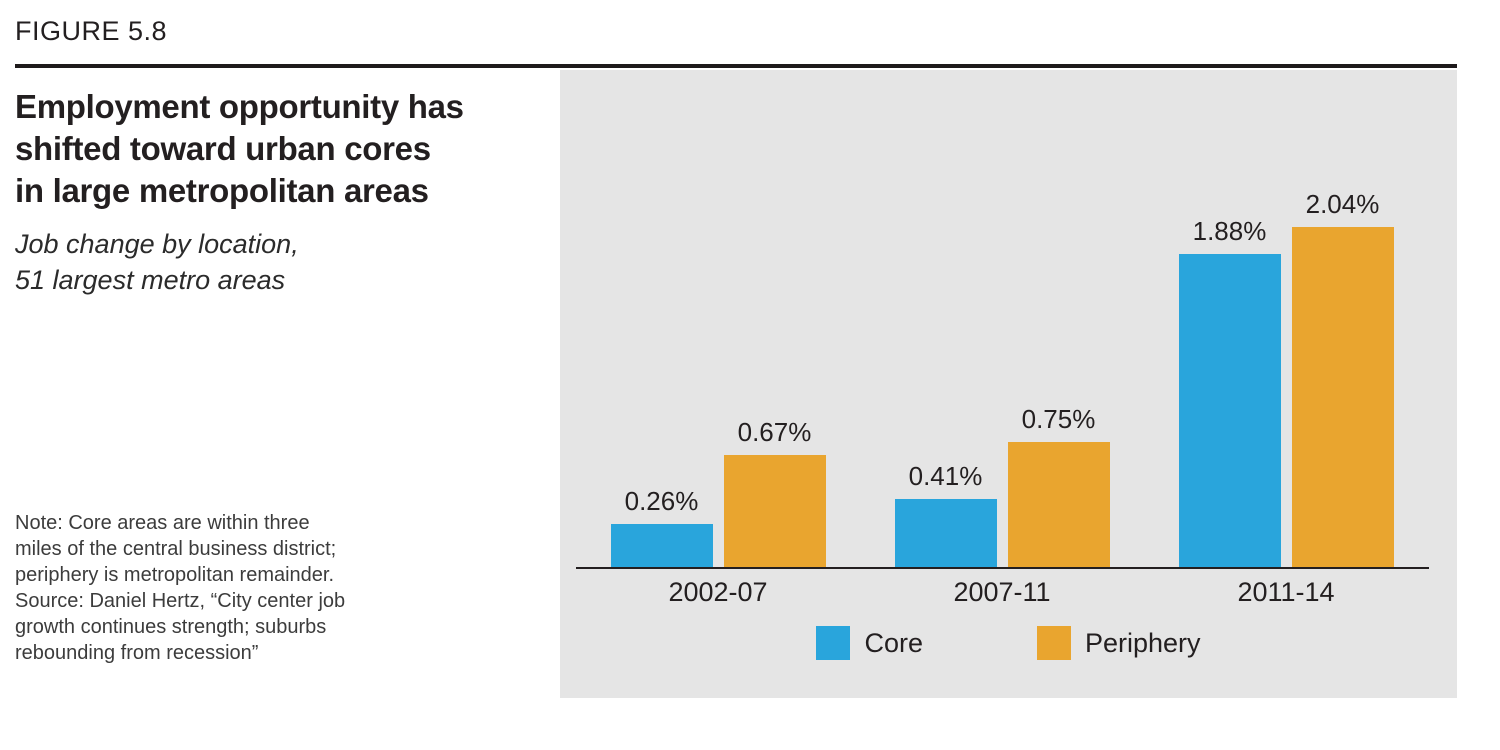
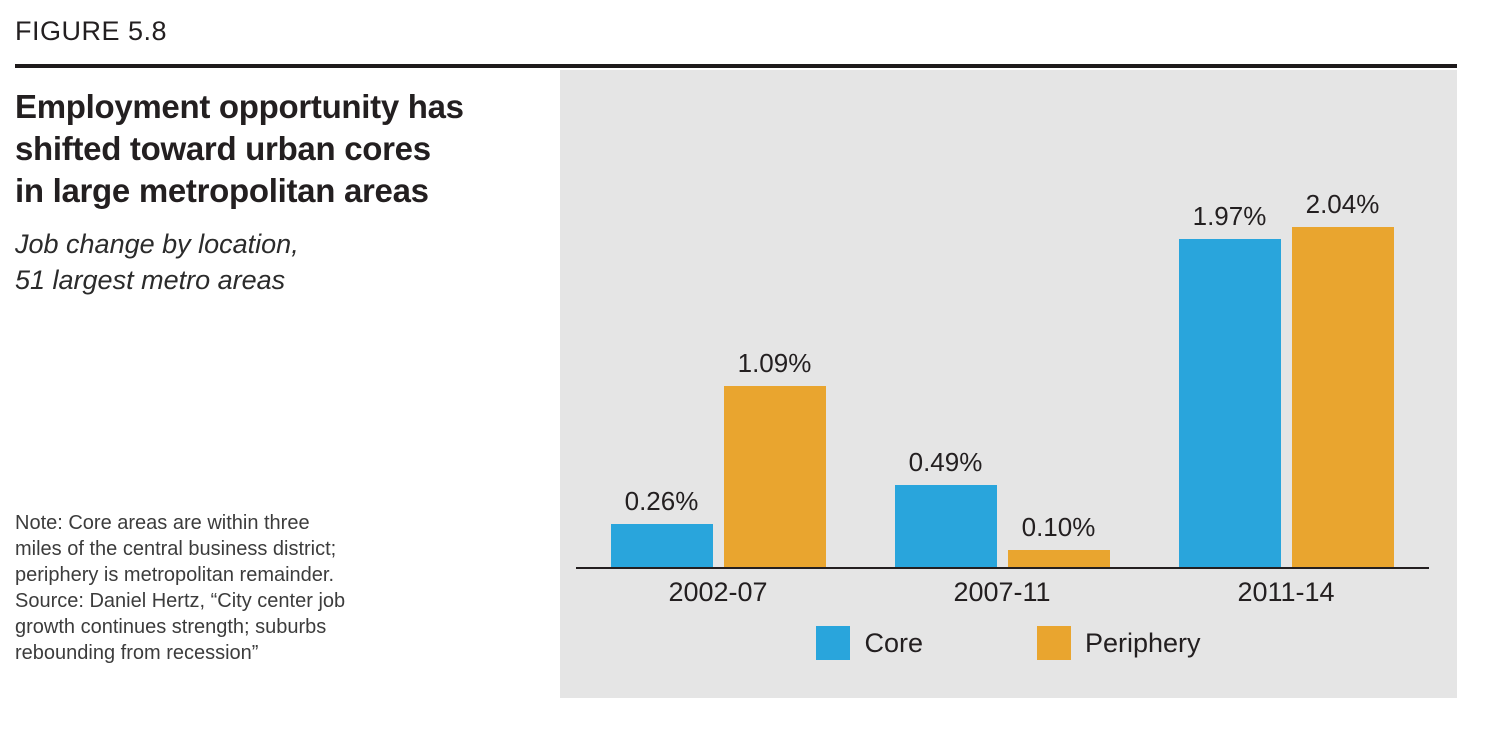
Periphery/2002-07: 0.67% -> 1.09%
Core/2007-11: 0.41% -> 0.49%
Periphery/2007-11: 0.75% -> 0.10%
Core/2011-14: 1.88% -> 1.97%
